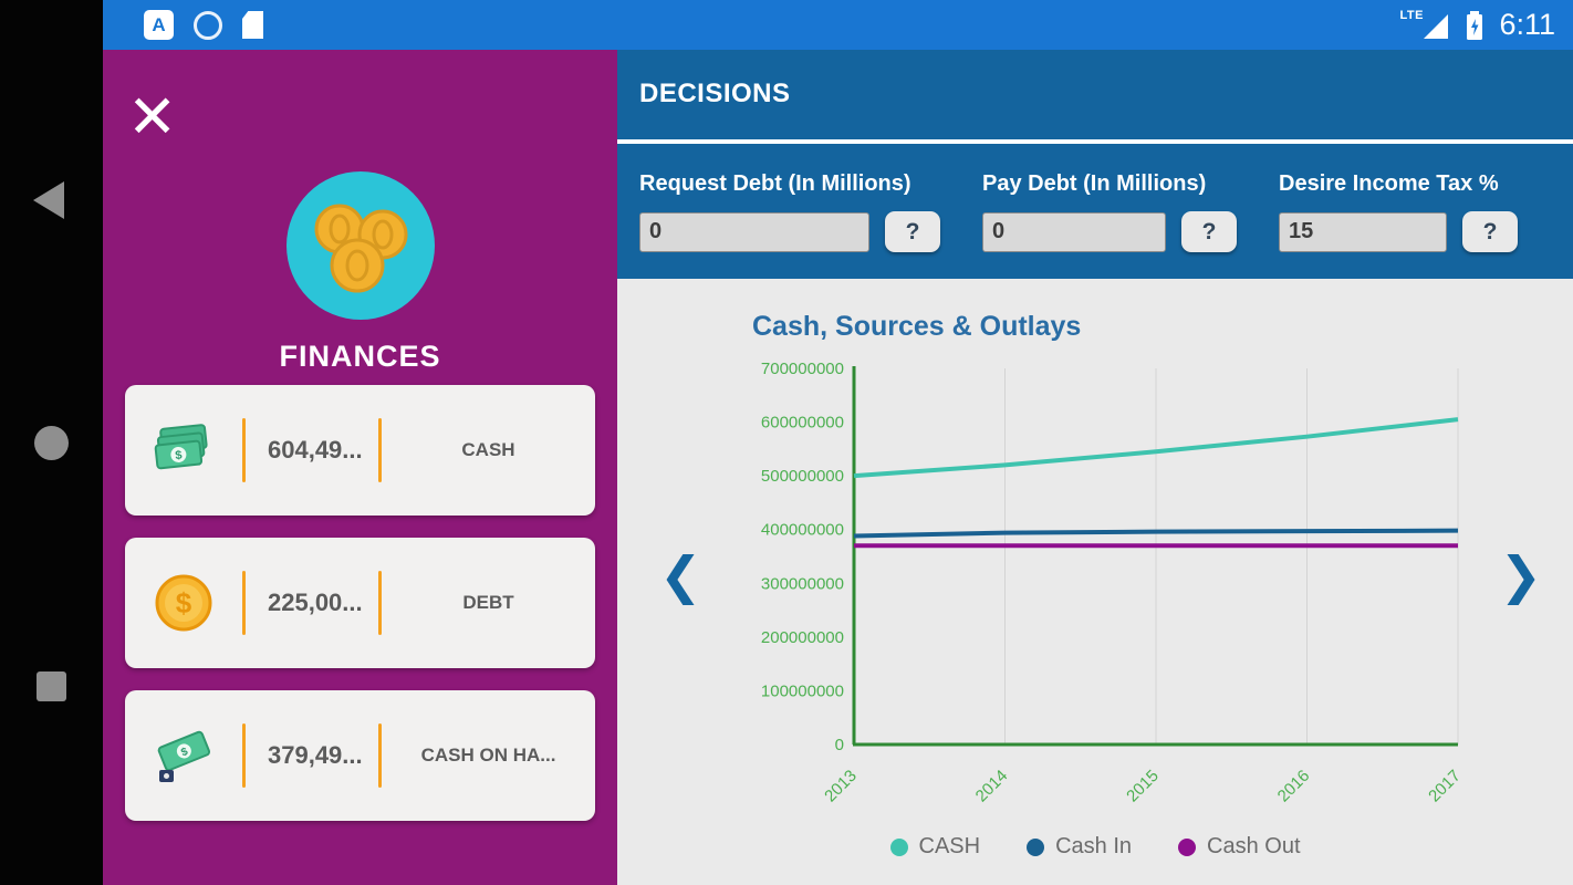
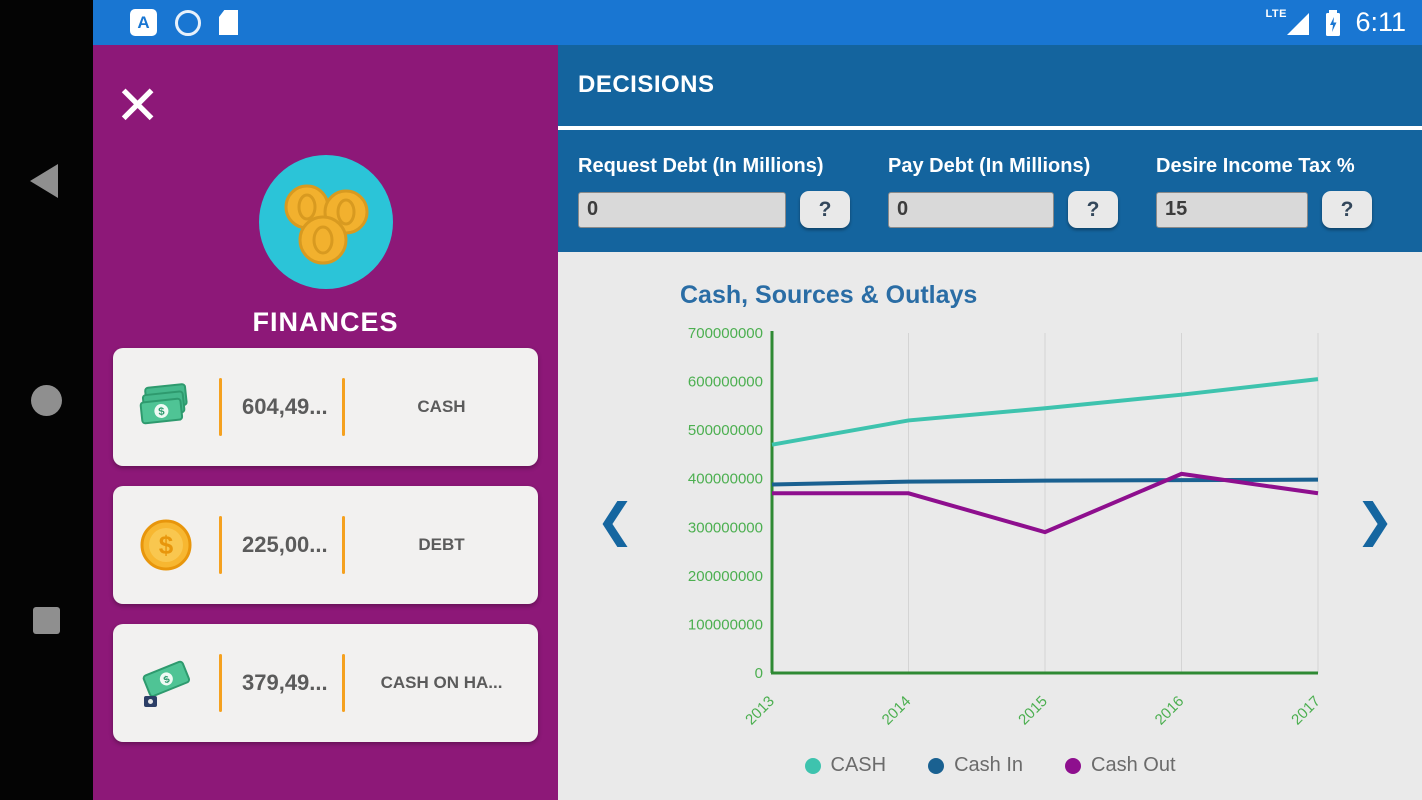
CASH/2013: 500000000 -> 470000000
Cash Out/2015: 370000000 -> 290000000
Cash Out/2016: 370000000 -> 410000000
